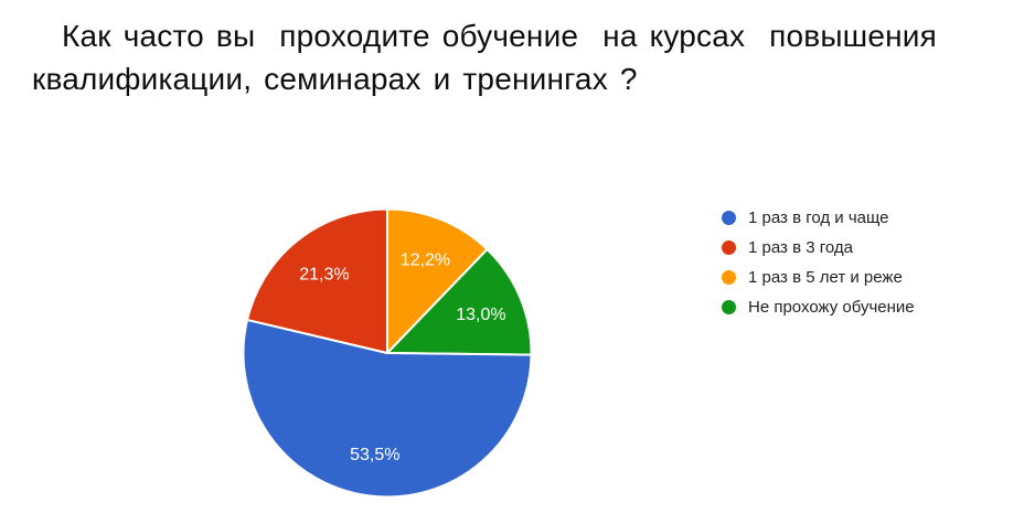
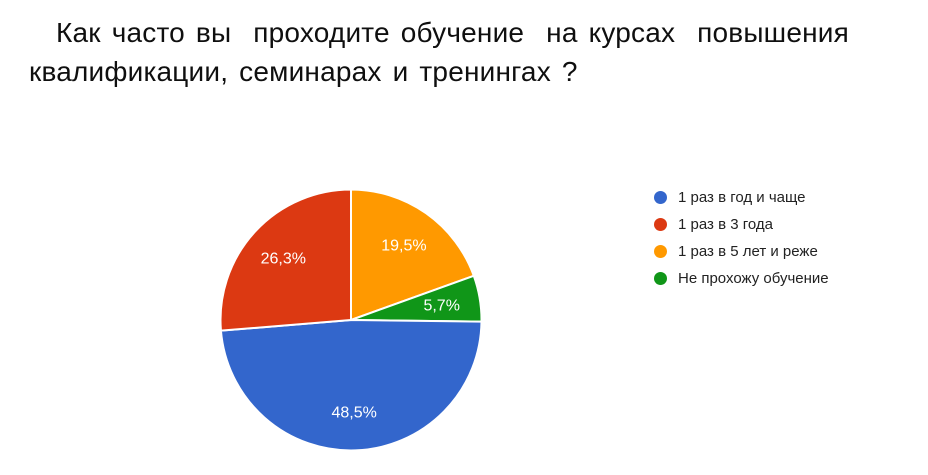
1 раз в год и чаще: 53,5% -> 48,5%
1 раз в 3 года: 21,3% -> 26,3%
1 раз в 5 лет и реже: 12,2% -> 19,5%
Не прохожу обучение: 13,0% -> 5,7%
